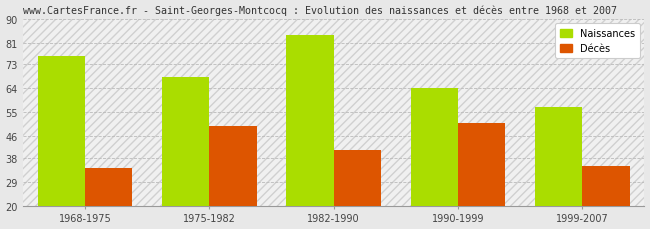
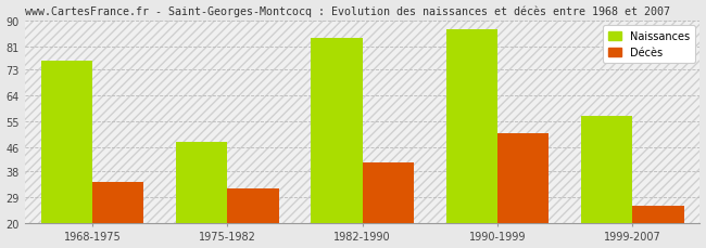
Naissances/1975-1982: 68 -> 48
Décès/1975-1982: 50 -> 32
Naissances/1990-1999: 64 -> 87
Décès/1999-2007: 35 -> 26
